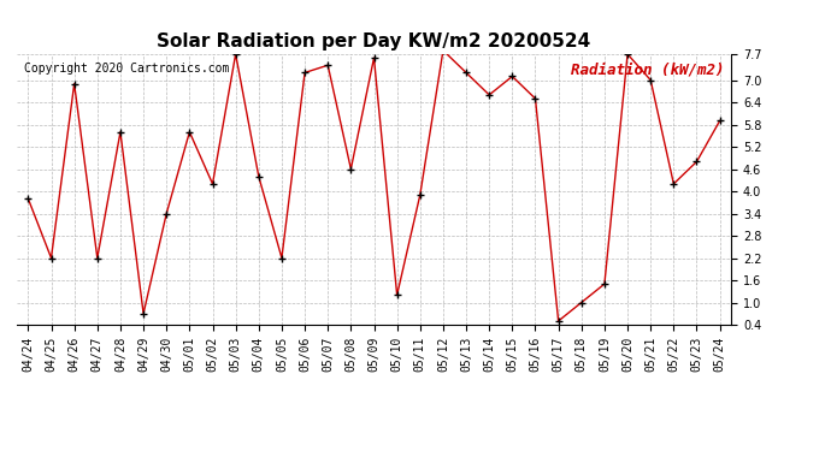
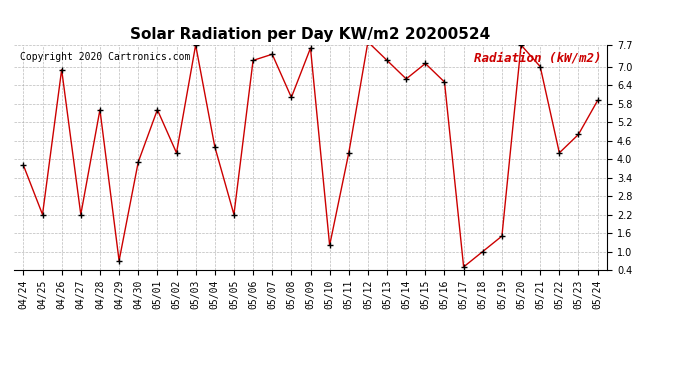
04/30: 3.4 -> 3.9
05/08: 4.6 -> 6.0
05/11: 3.9 -> 4.2
